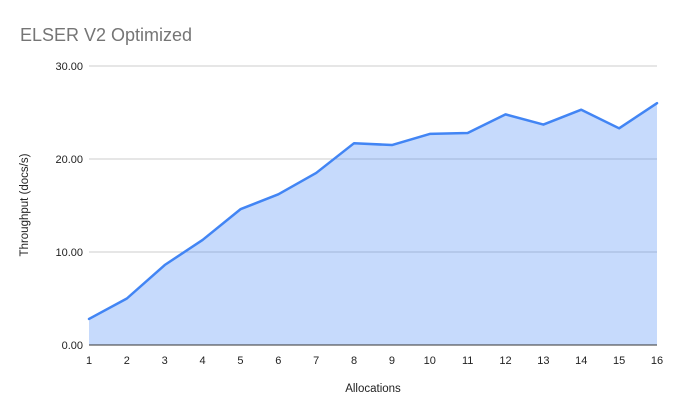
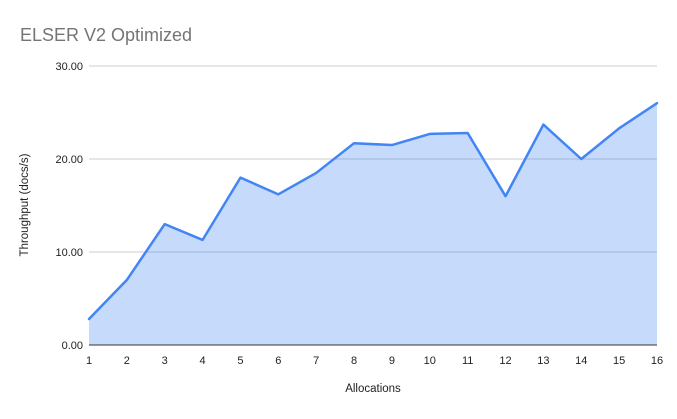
2: 5 -> 7
3: 9 -> 13
5: 15 -> 18
12: 25 -> 16
14: 25 -> 20
